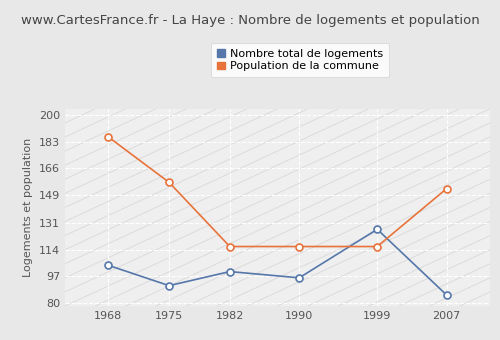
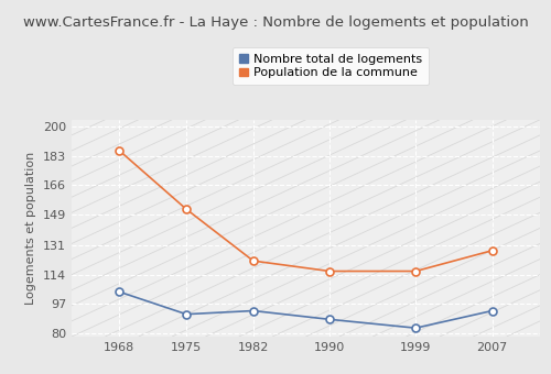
Population de la commune/1975: 157 -> 152
Nombre total de logements/1982: 100 -> 93
Population de la commune/1982: 116 -> 122
Nombre total de logements/1990: 96 -> 88
Nombre total de logements/1999: 127 -> 83
Nombre total de logements/2007: 85 -> 93
Population de la commune/2007: 153 -> 128
